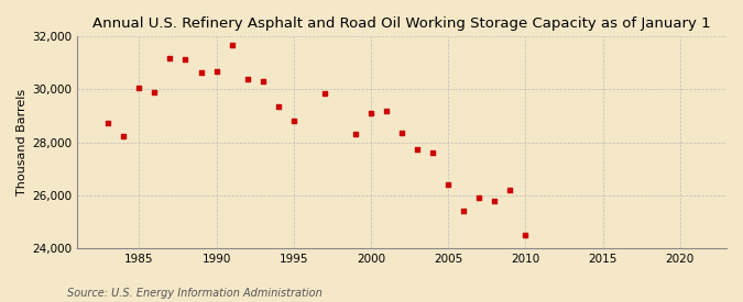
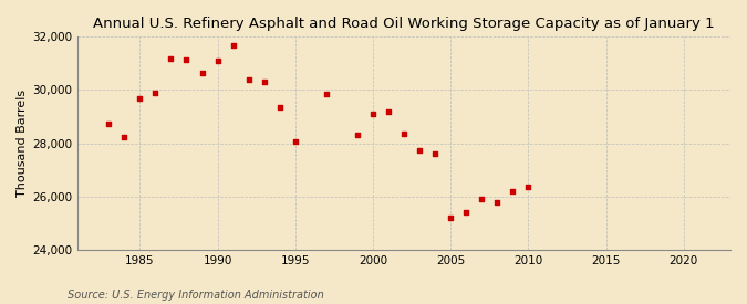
1985: 30,050 -> 29,700
1990: 30,700 -> 31,100
1995: 28,800 -> 28,050
2005: 26,400 -> 25,200
2010: 24,500 -> 26,350
